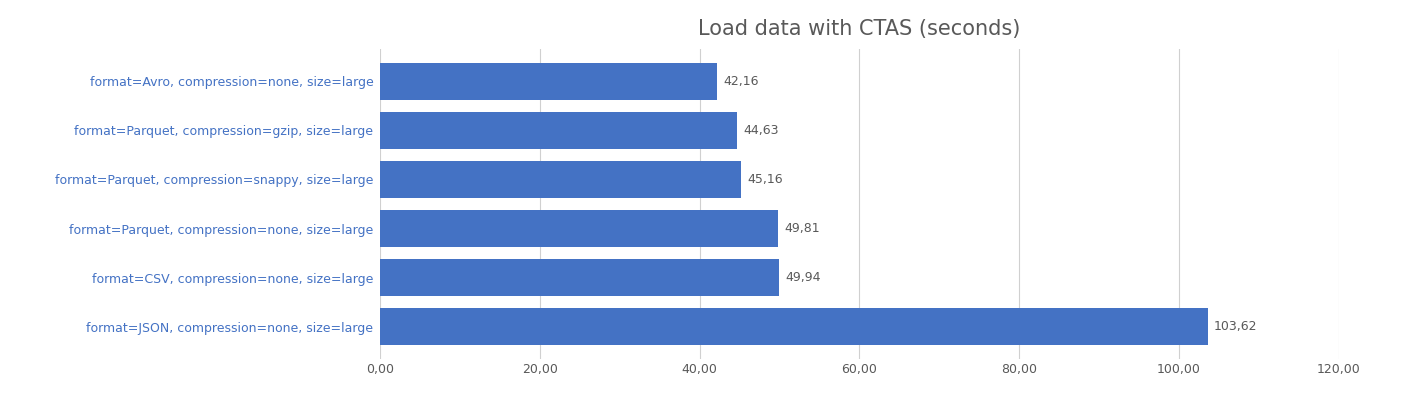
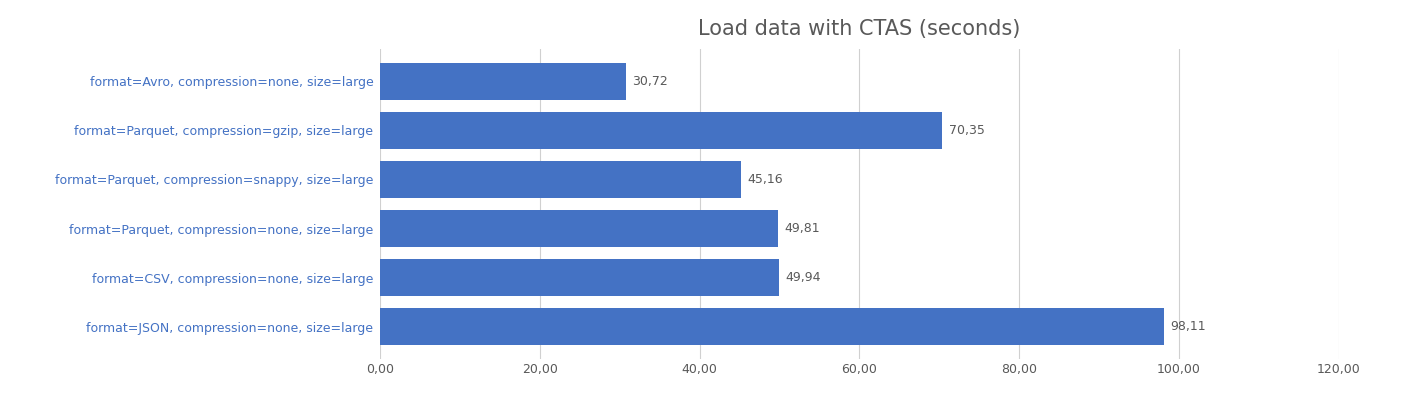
format=Avro, compression=none, size=large: 42,16 -> 30,72
format=Parquet, compression=gzip, size=large: 44,63 -> 70,35
format=JSON, compression=none, size=large: 103,62 -> 98,11
